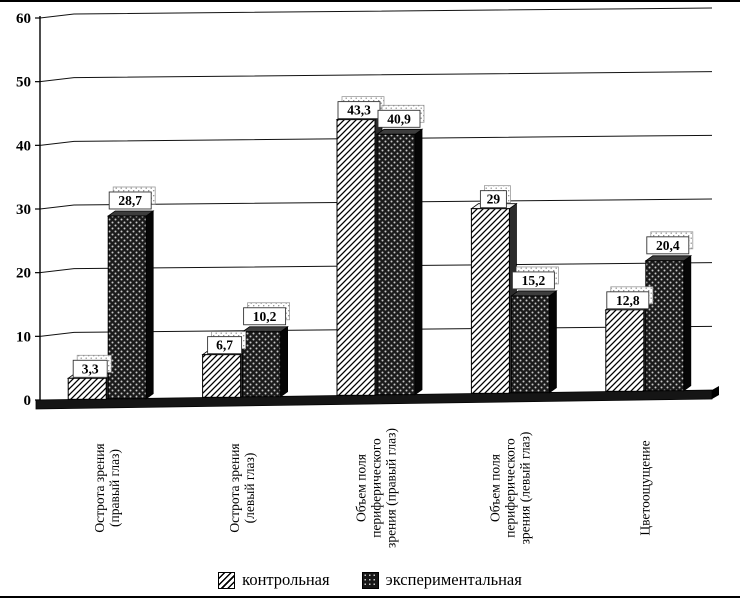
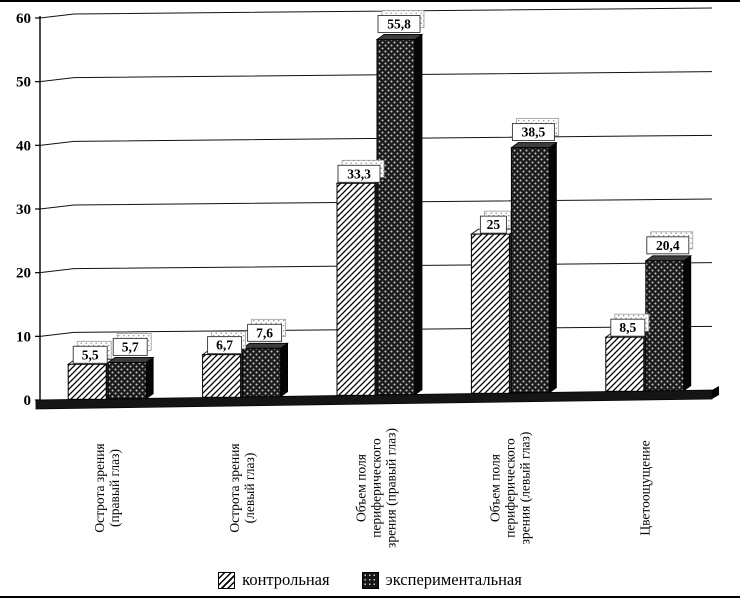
контрольная/Острота зрения (правый глаз): 3,3 -> 5,5
экспериментальная/Острота зрения (правый глаз): 28,7 -> 5,7
экспериментальная/Острота зрения (левый глаз): 10,2 -> 7,6
контрольная/Объем поля периферического зрения (правый глаз): 43,3 -> 33,3
экспериментальная/Объем поля периферического зрения (правый глаз): 40,9 -> 55,8
контрольная/Объем поля периферического зрения (левый глаз): 29 -> 25
экспериментальная/Объем поля периферического зрения (левый глаз): 15,2 -> 38,5
контрольная/Цветоощущение: 12,8 -> 8,5
